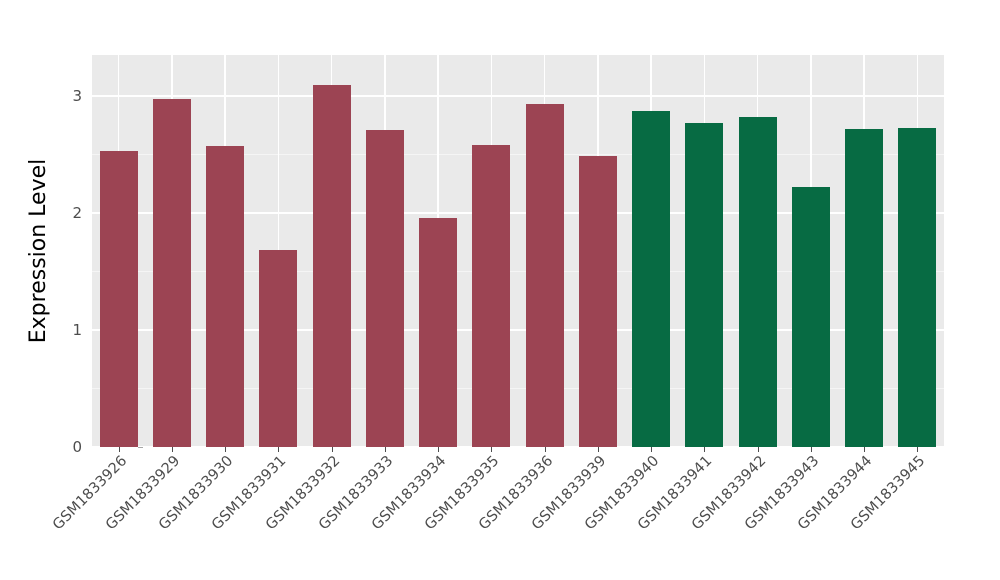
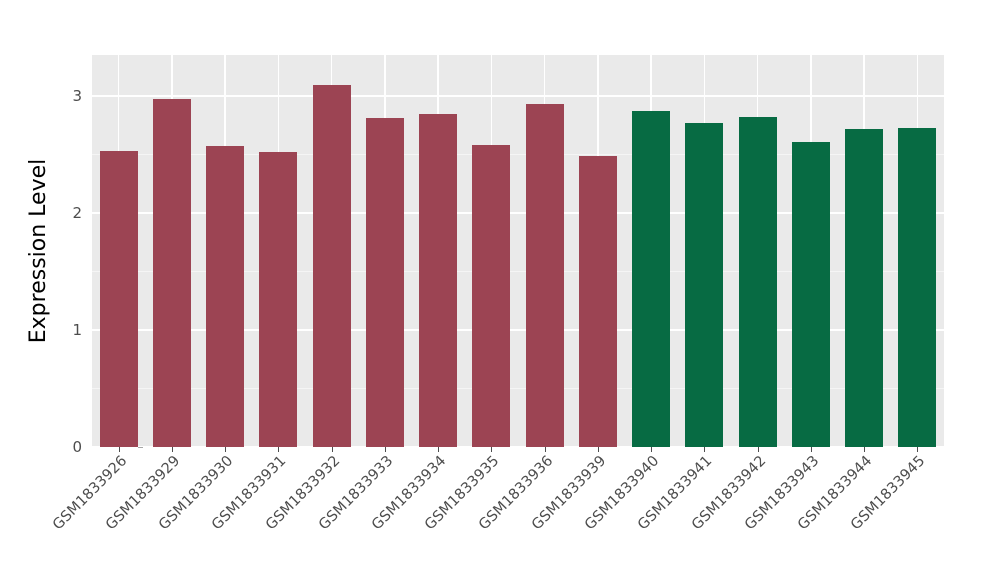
GSM1833931: 1.68 -> 2.52
GSM1833933: 2.71 -> 2.81
GSM1833934: 1.96 -> 2.85
GSM1833943: 2.22 -> 2.61
